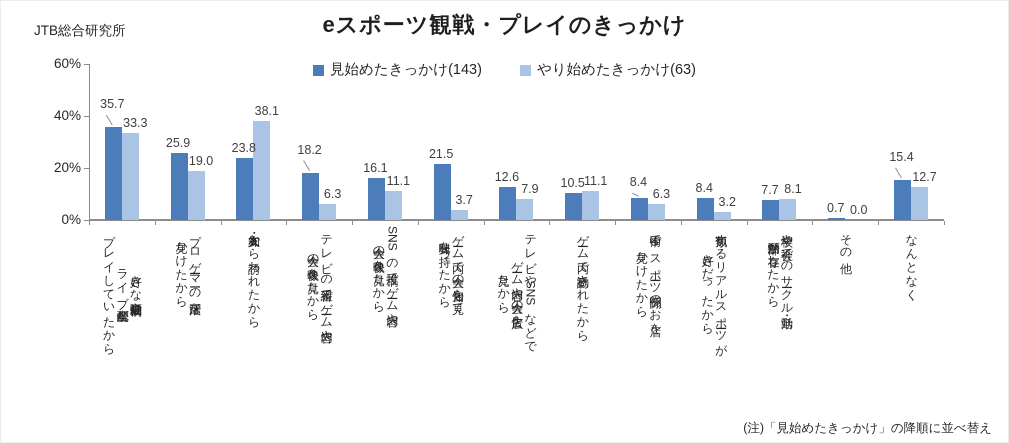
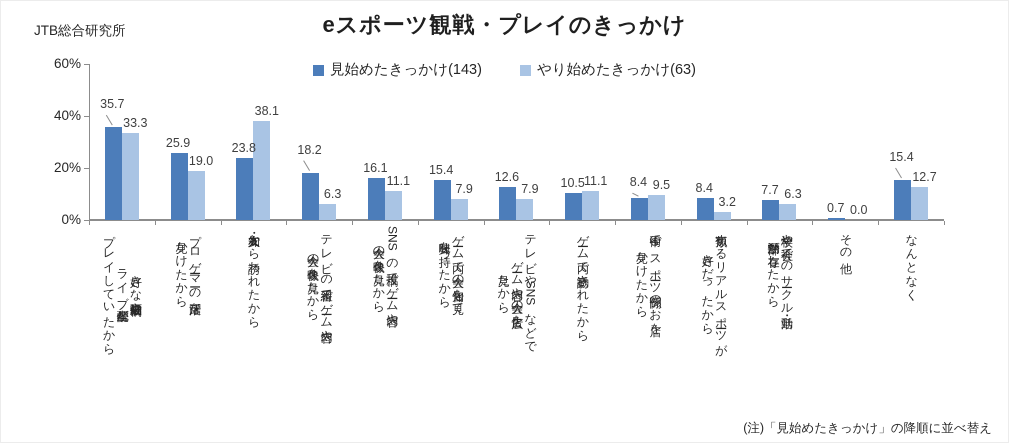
見始めたきっかけ(143)/ゲーム内で大会の告知を見て 興味を持ったから: 21.5 -> 15.4
やり始めたきっかけ(63)/ゲーム内で大会の告知を見て 興味を持ったから: 3.7 -> 7.9
やり始めたきっかけ(63)/街中でeスポーツ関係のお店を 見かけたから: 6.3 -> 9.5
やり始めたきっかけ(63)/学校や会社でのサークル活動・ 部活動が存在したから: 8.1 -> 6.3
